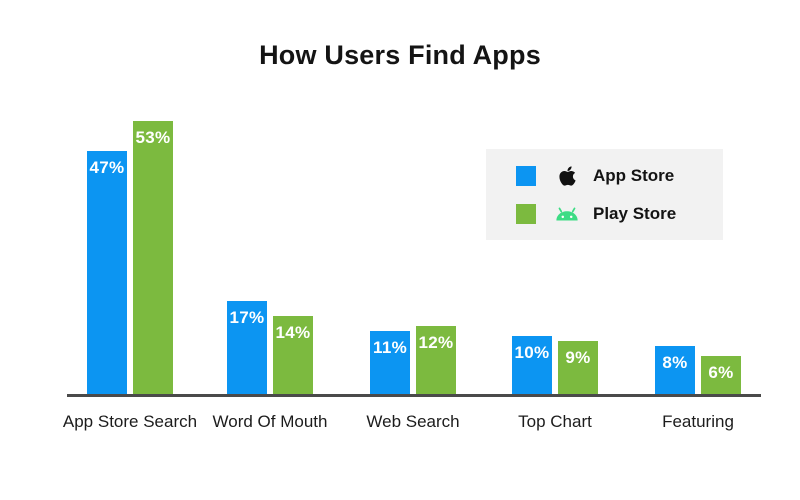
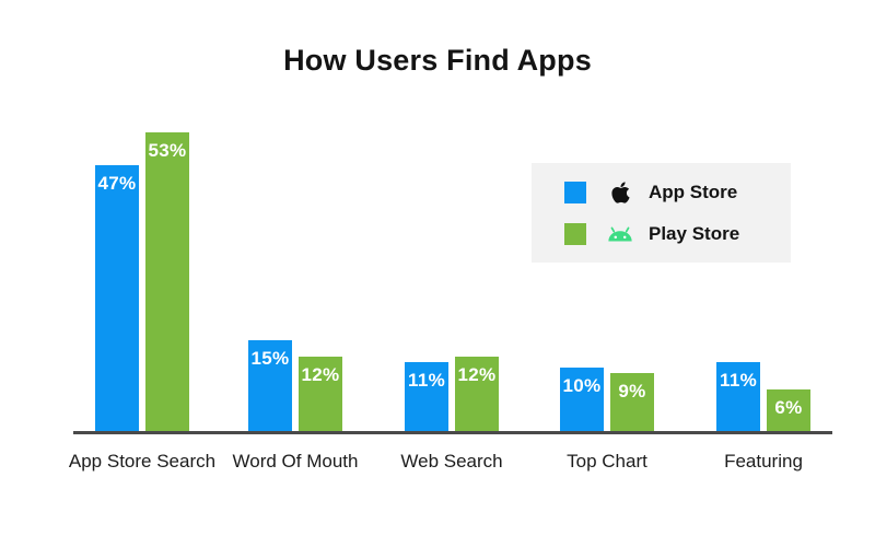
App Store/Word Of Mouth: 17% -> 15%
Play Store/Word Of Mouth: 14% -> 12%
App Store/Featuring: 8% -> 11%
